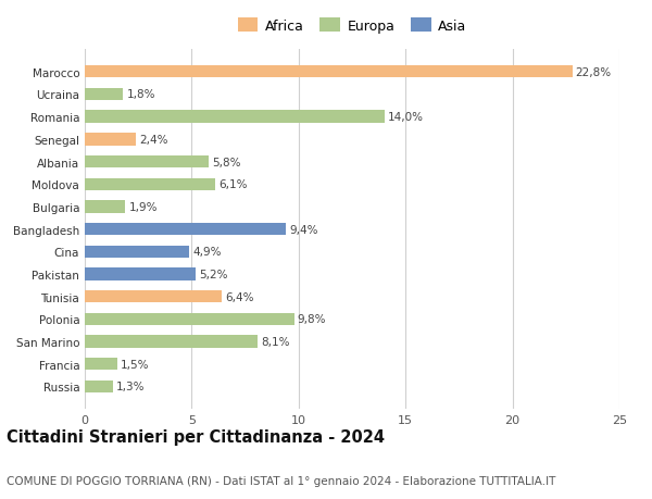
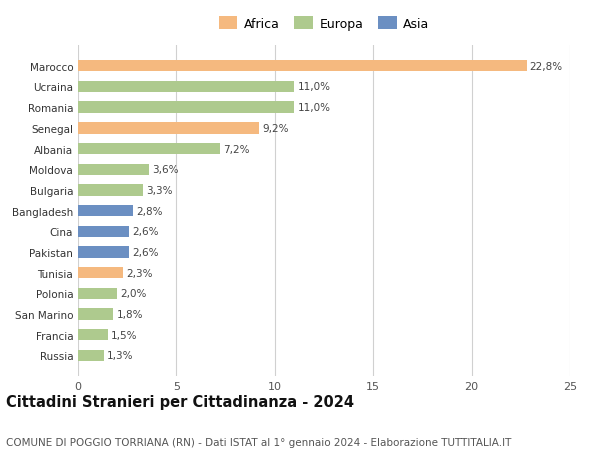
Ucraina: 1,8% -> 11,0%
Romania: 14,0% -> 11,0%
Senegal: 2,4% -> 9,2%
Albania: 5,8% -> 7,2%
Moldova: 6,1% -> 3,6%
Bulgaria: 1,9% -> 3,3%
Bangladesh: 9,4% -> 2,8%
Cina: 4,9% -> 2,6%
Pakistan: 5,2% -> 2,6%
Tunisia: 6,4% -> 2,3%
Polonia: 9,8% -> 2,0%
San Marino: 8,1% -> 1,8%
